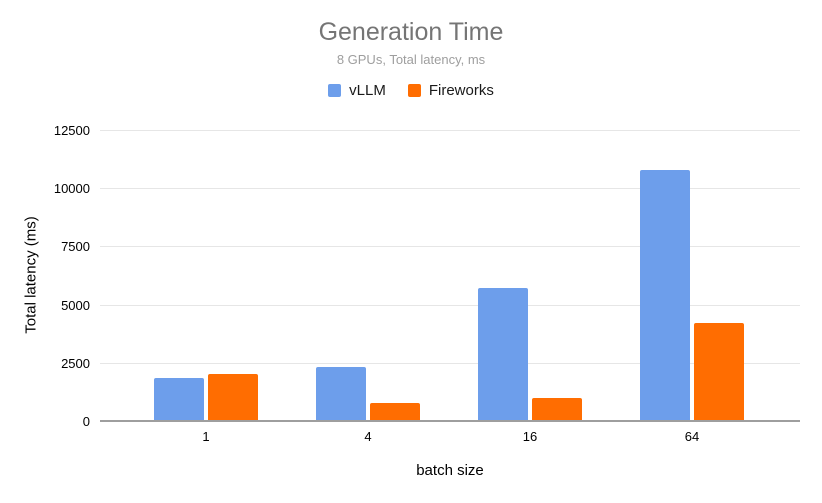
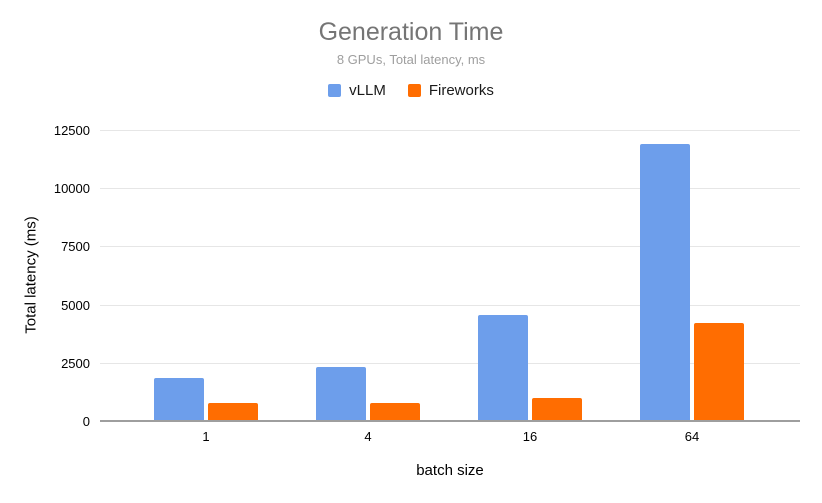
Fireworks/1: 2000 -> 800
vLLM/16: 5700 -> 4600
vLLM/64: 10800 -> 11900
